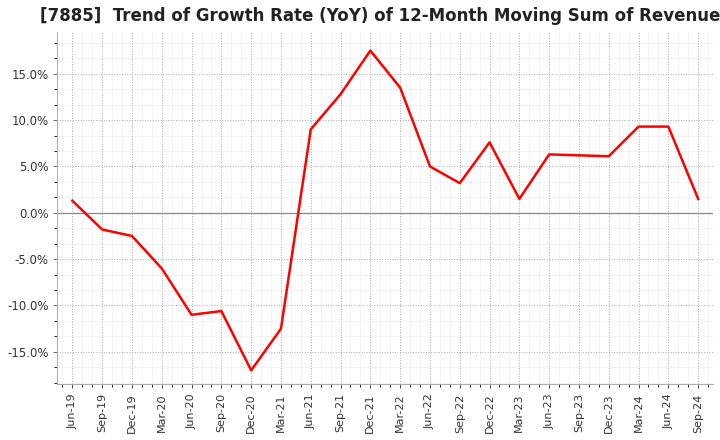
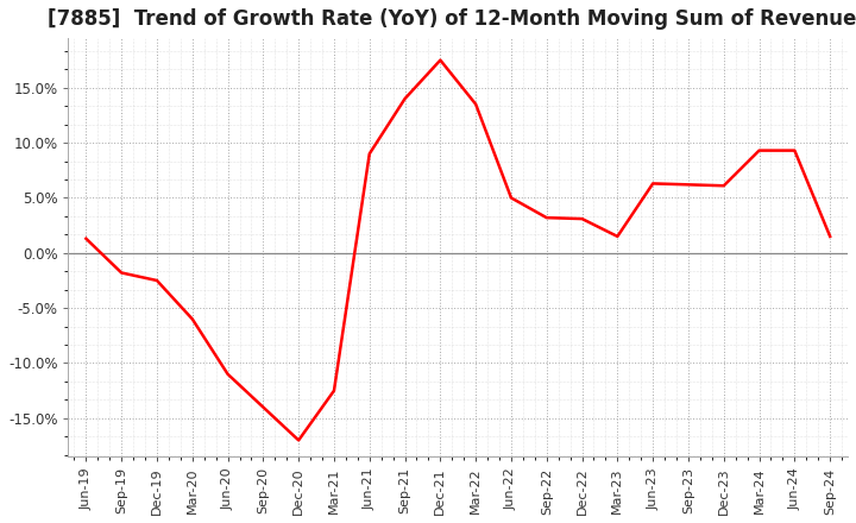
Sep-20: -10.6% -> -14.0%
Sep-21: 12.8% -> 14.0%
Dec-22: 7.6% -> 3.1%
